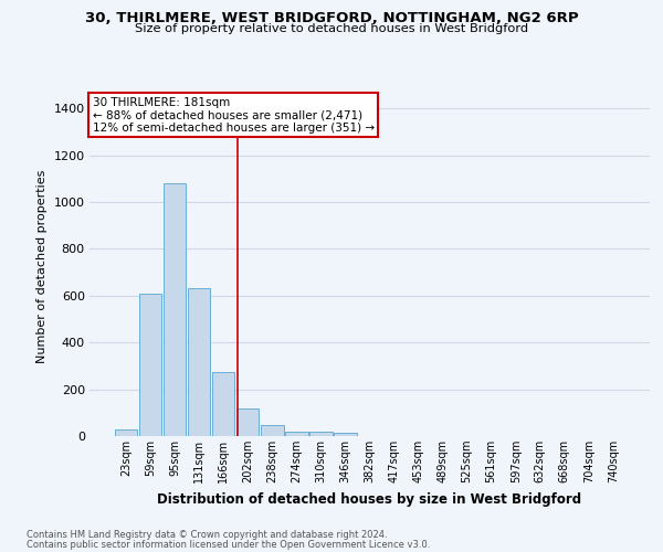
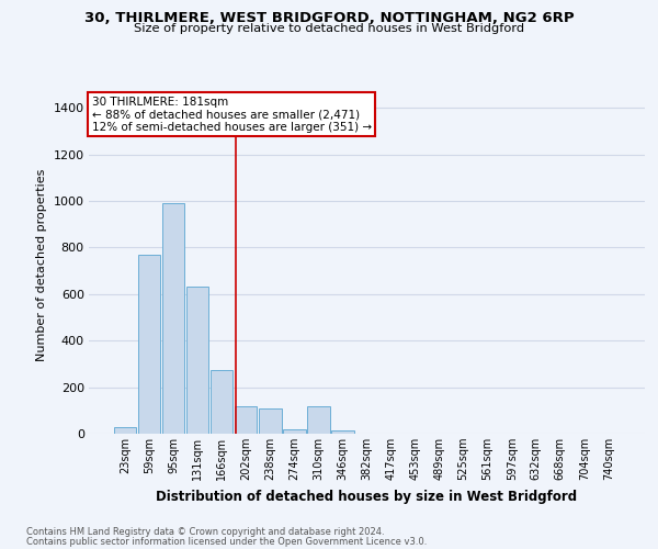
59sqm: 610 -> 770
95sqm: 1080 -> 990
238sqm: 45 -> 110
310sqm: 20 -> 120
